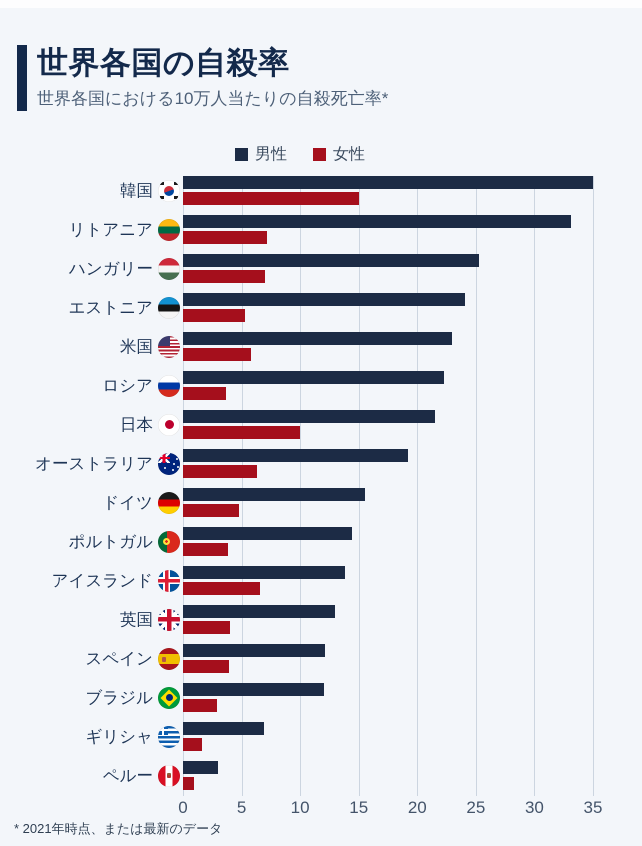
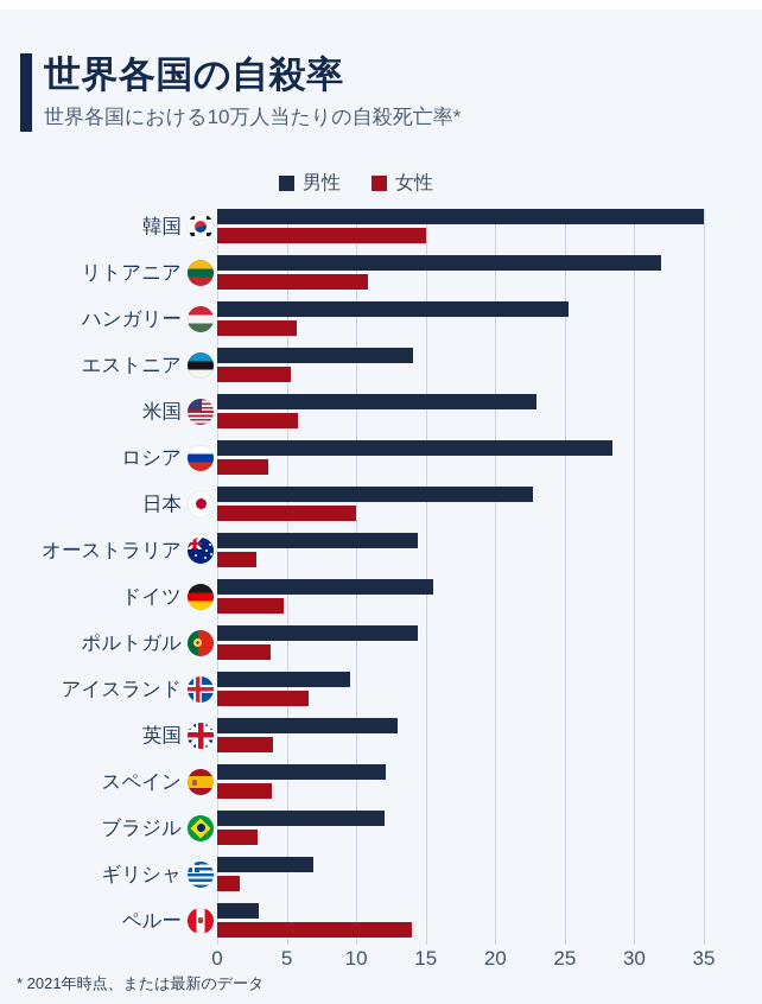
男性/リトアニア: 33.1 -> 31.9
女性/リトアニア: 7.2 -> 10.8
女性/ハンガリー: 7.0 -> 5.7
男性/エストニア: 24.1 -> 14.1
男性/ロシア: 22.3 -> 28.4
男性/日本: 21.5 -> 22.7
男性/オーストラリア: 19.2 -> 14.4
女性/オーストラリア: 6.3 -> 2.8
男性/アイスランド: 13.8 -> 9.6
女性/ペルー: 0.9 -> 14.0
